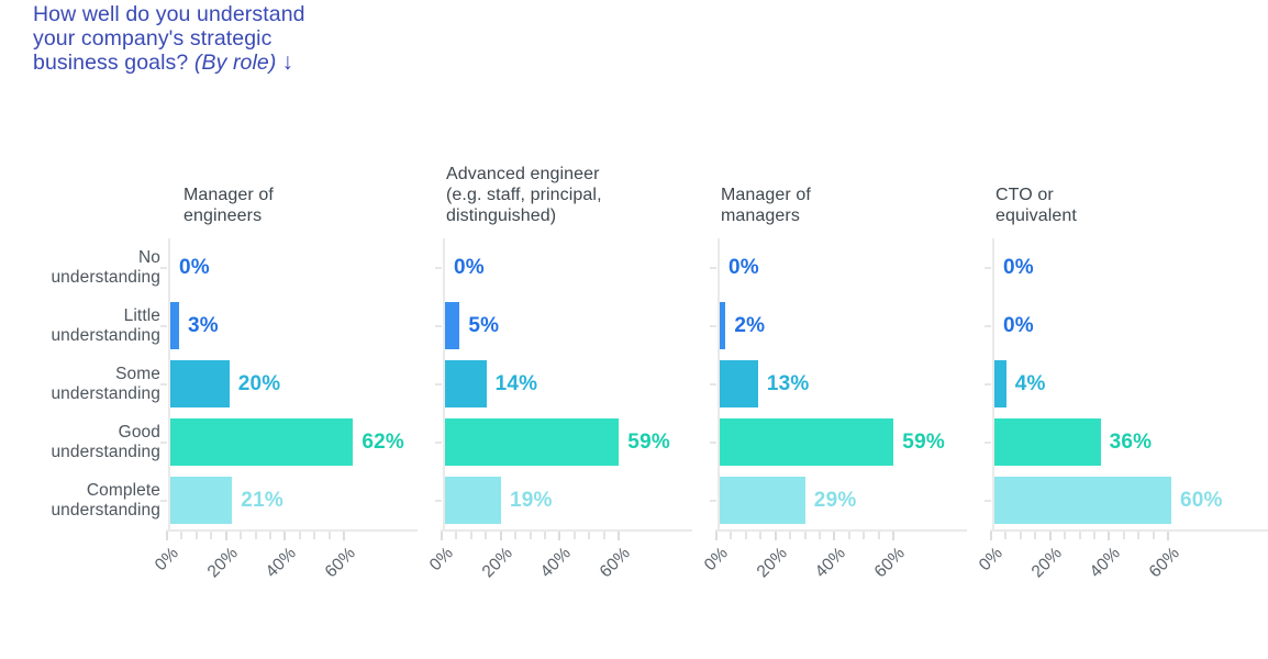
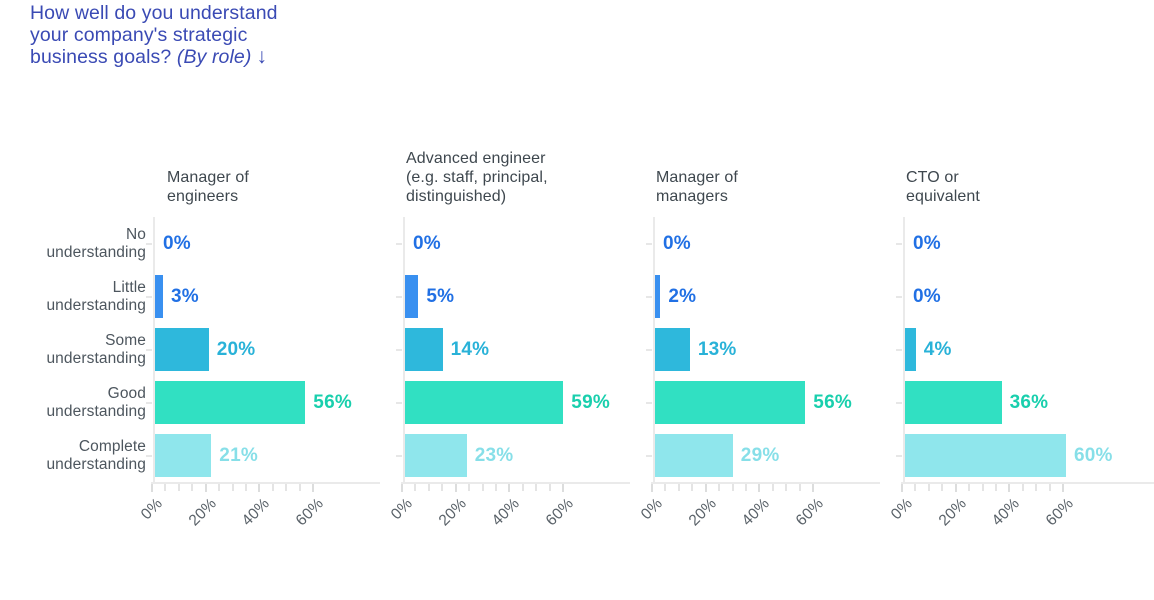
Manager of engineers/Good understanding: 62% -> 56%
Manager of managers/Good understanding: 59% -> 56%
Advanced engineer (e.g. staff, principal, distinguished)/Complete understanding: 19% -> 23%
